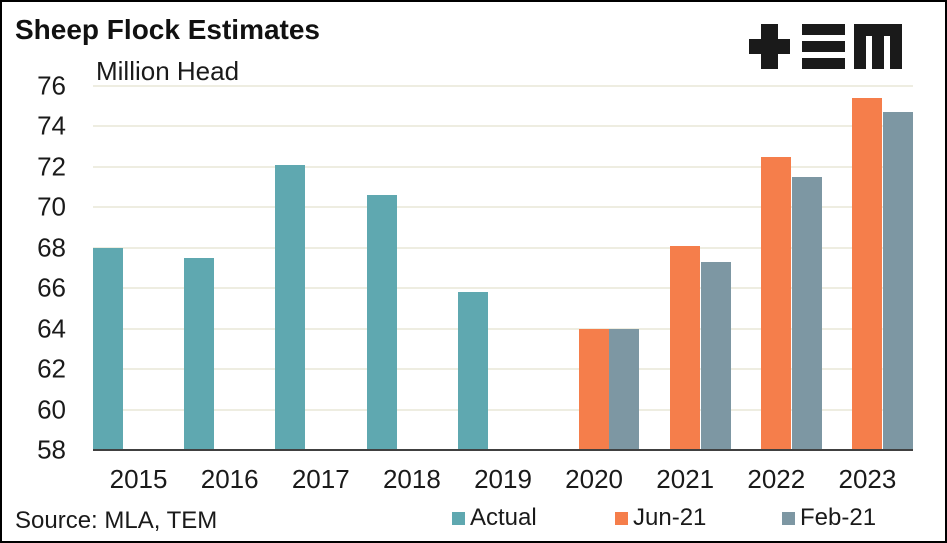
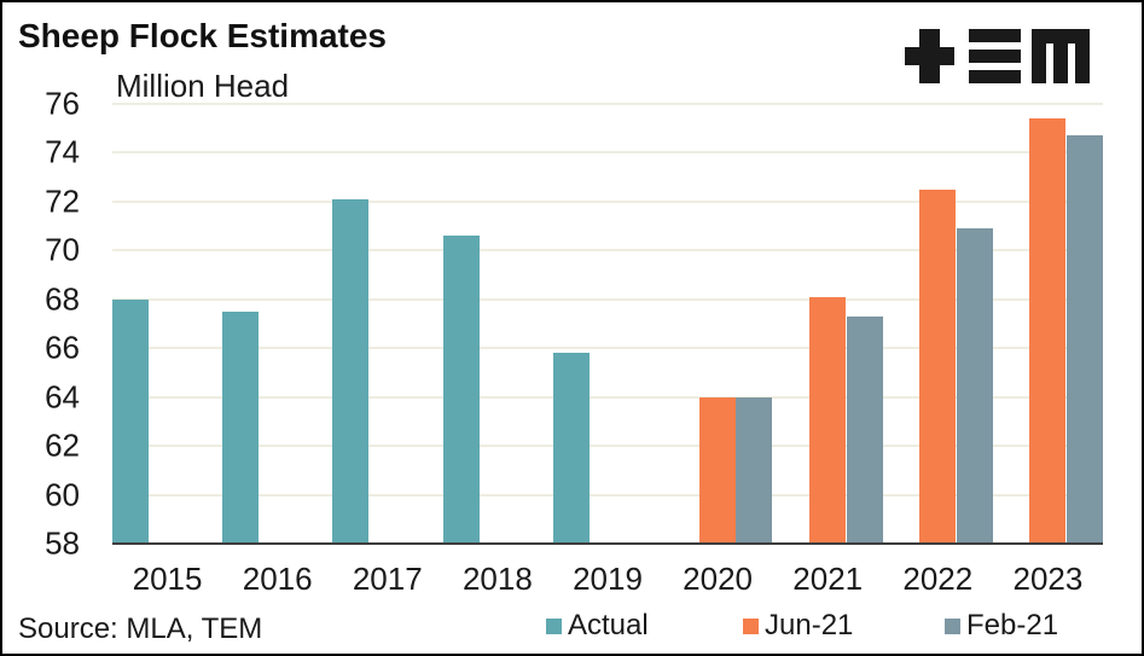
Feb-21/2022: 71.5 -> 70.9
